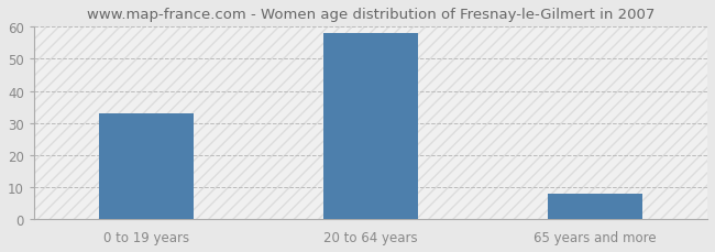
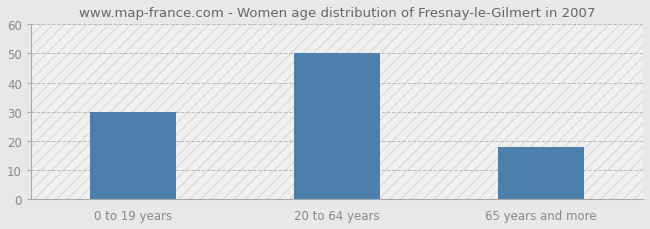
0 to 19 years: 33 -> 30
20 to 64 years: 58 -> 50
65 years and more: 8 -> 18
